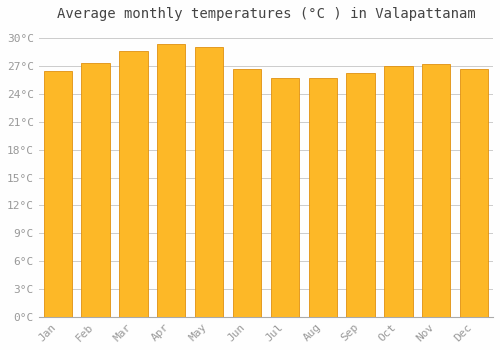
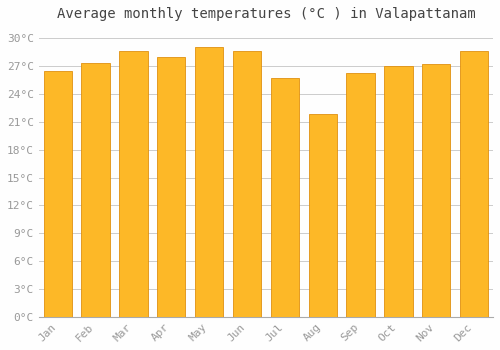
Apr: 29.4°C -> 28.0°C
Jun: 26.7°C -> 28.6°C
Aug: 25.7°C -> 21.8°C
Dec: 26.7°C -> 28.6°C
